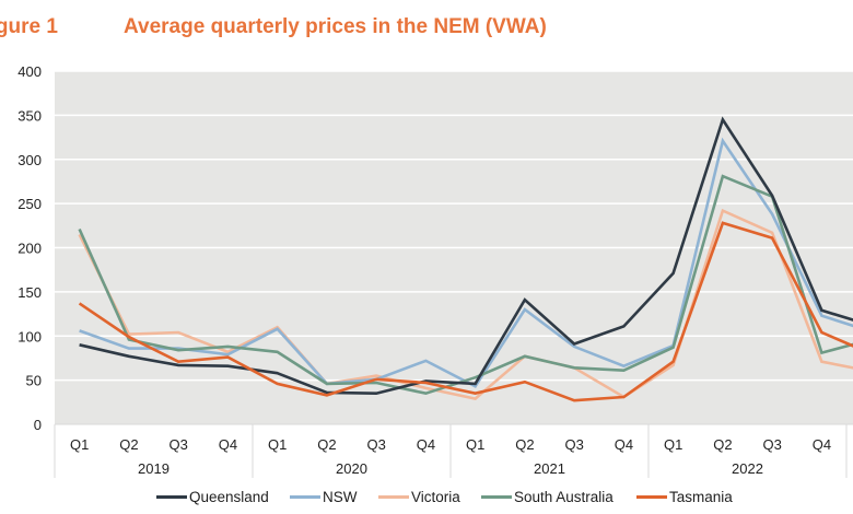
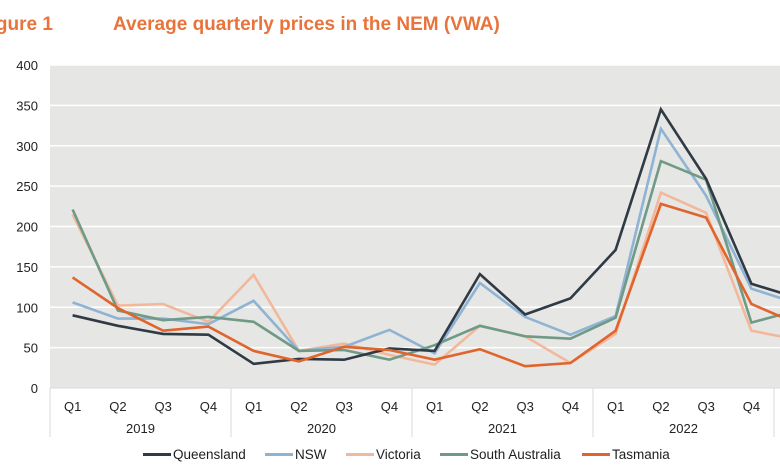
Queensland/2020 Q1: 60 -> 30
Victoria/2020 Q1: 110 -> 140
